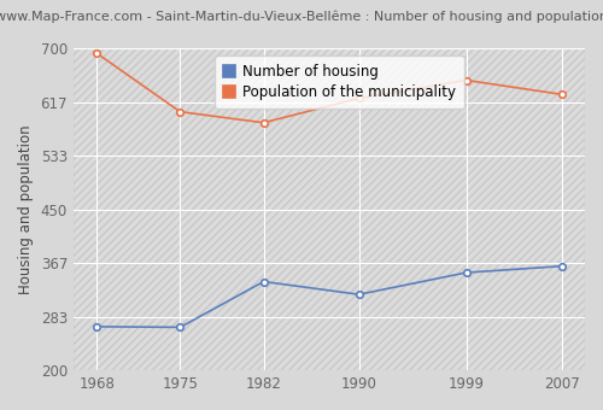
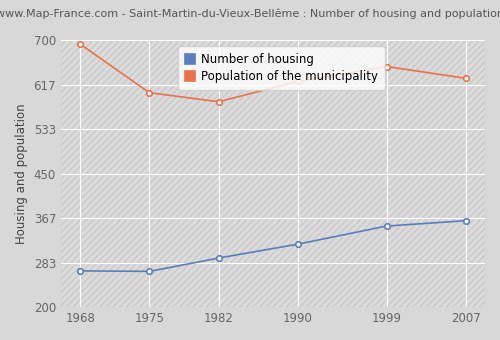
Number of housing/1982: 338 -> 292
